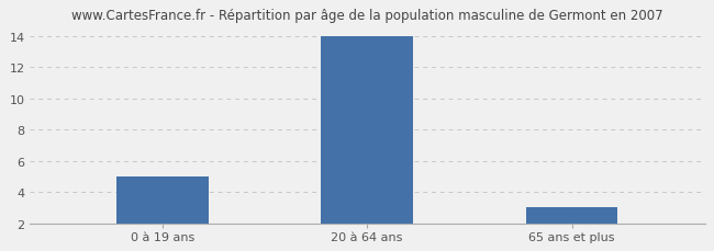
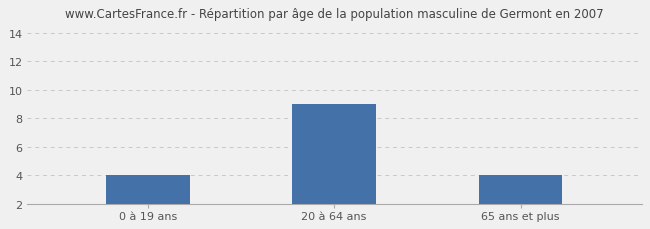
0 à 19 ans: 5 -> 4
20 à 64 ans: 14 -> 9
65 ans et plus: 3 -> 4
